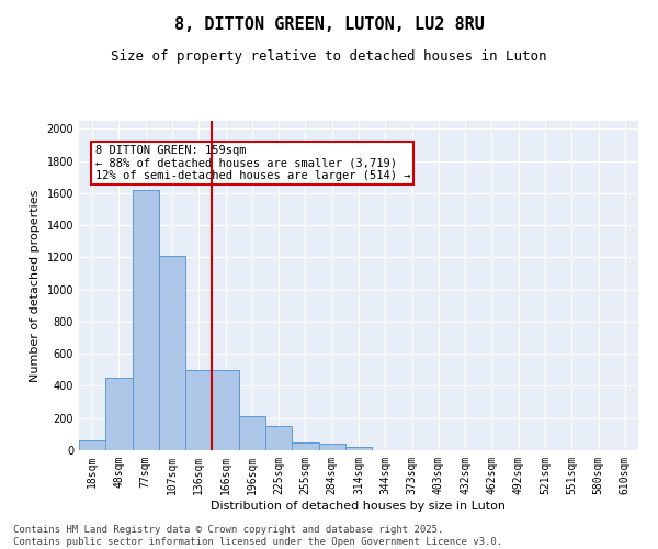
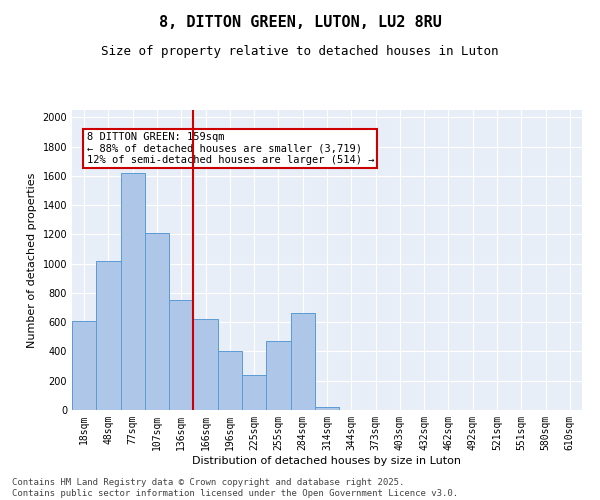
18sqm: 60 -> 610
48sqm: 450 -> 1020
136sqm: 500 -> 750
166sqm: 500 -> 620
196sqm: 220 -> 400
225sqm: 150 -> 240
255sqm: 50 -> 470
284sqm: 40 -> 660
